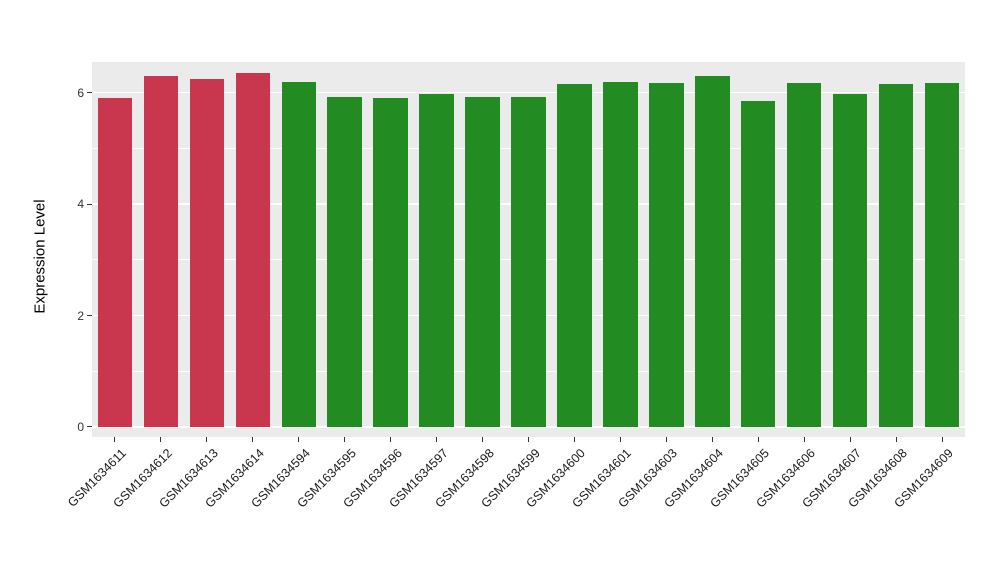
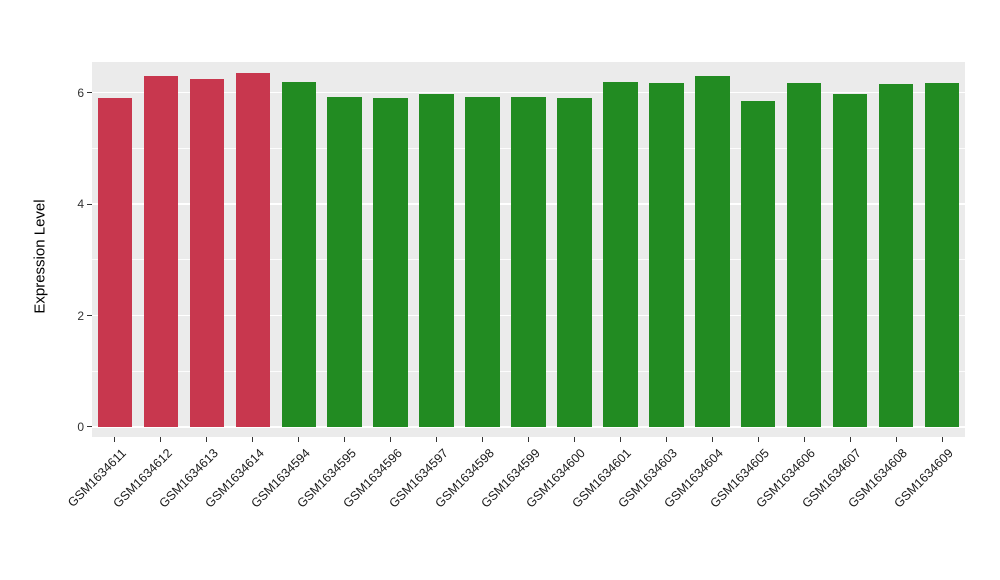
GSM1634600: 6.2 -> 5.9
